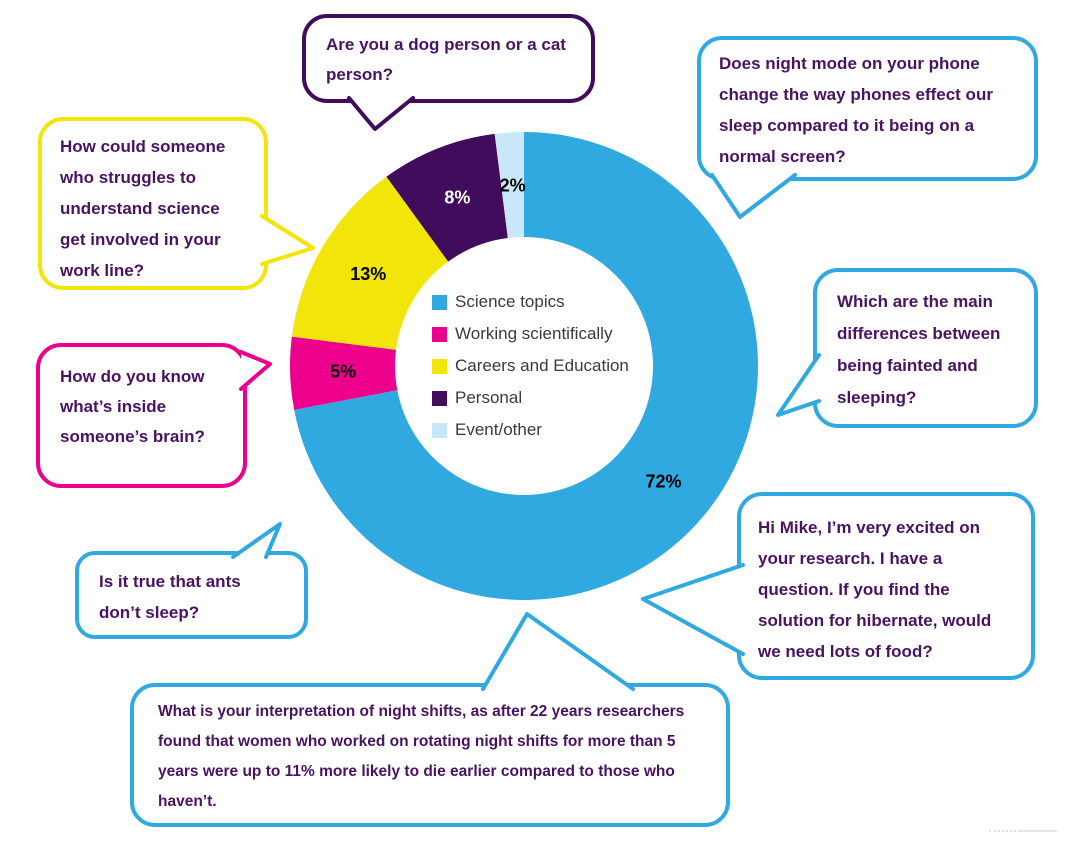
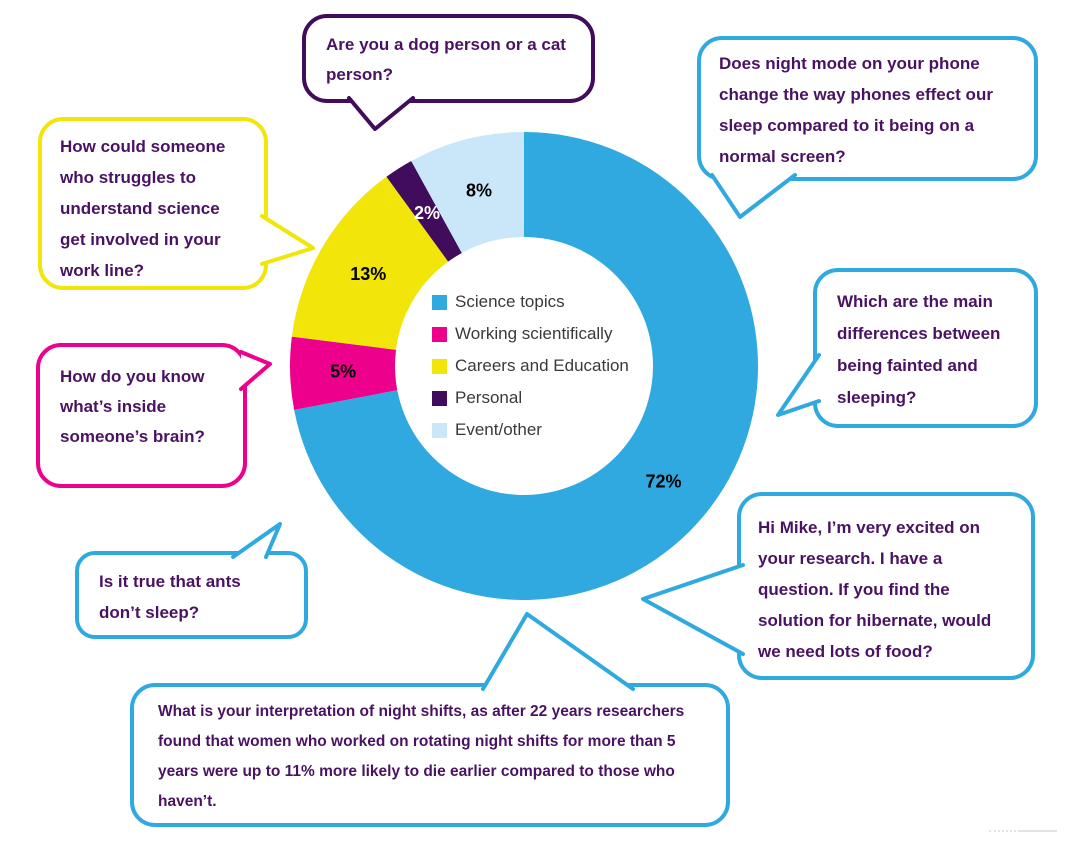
Personal: 8% -> 2%
Event/other: 2% -> 8%
